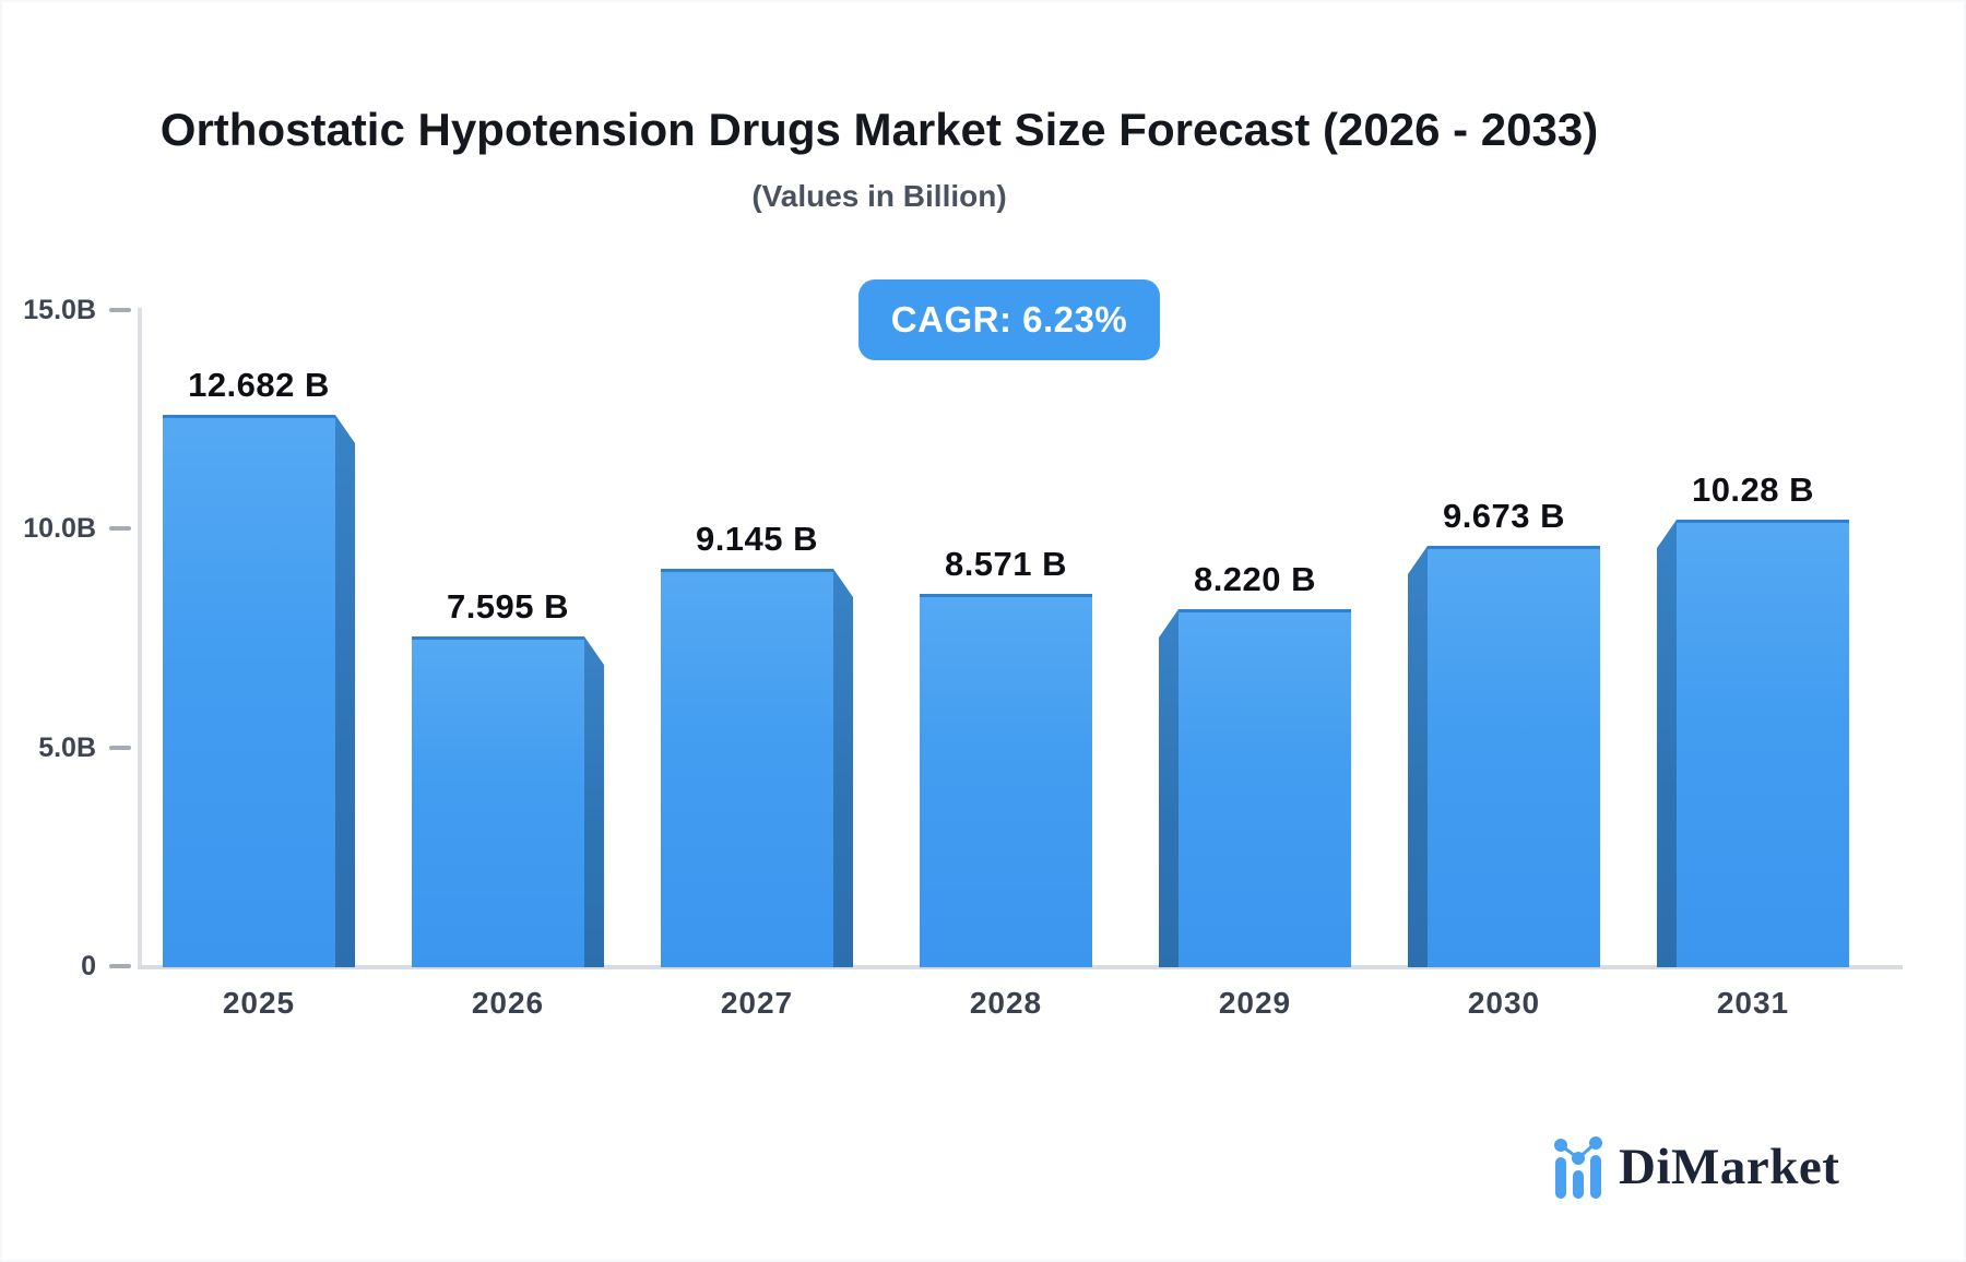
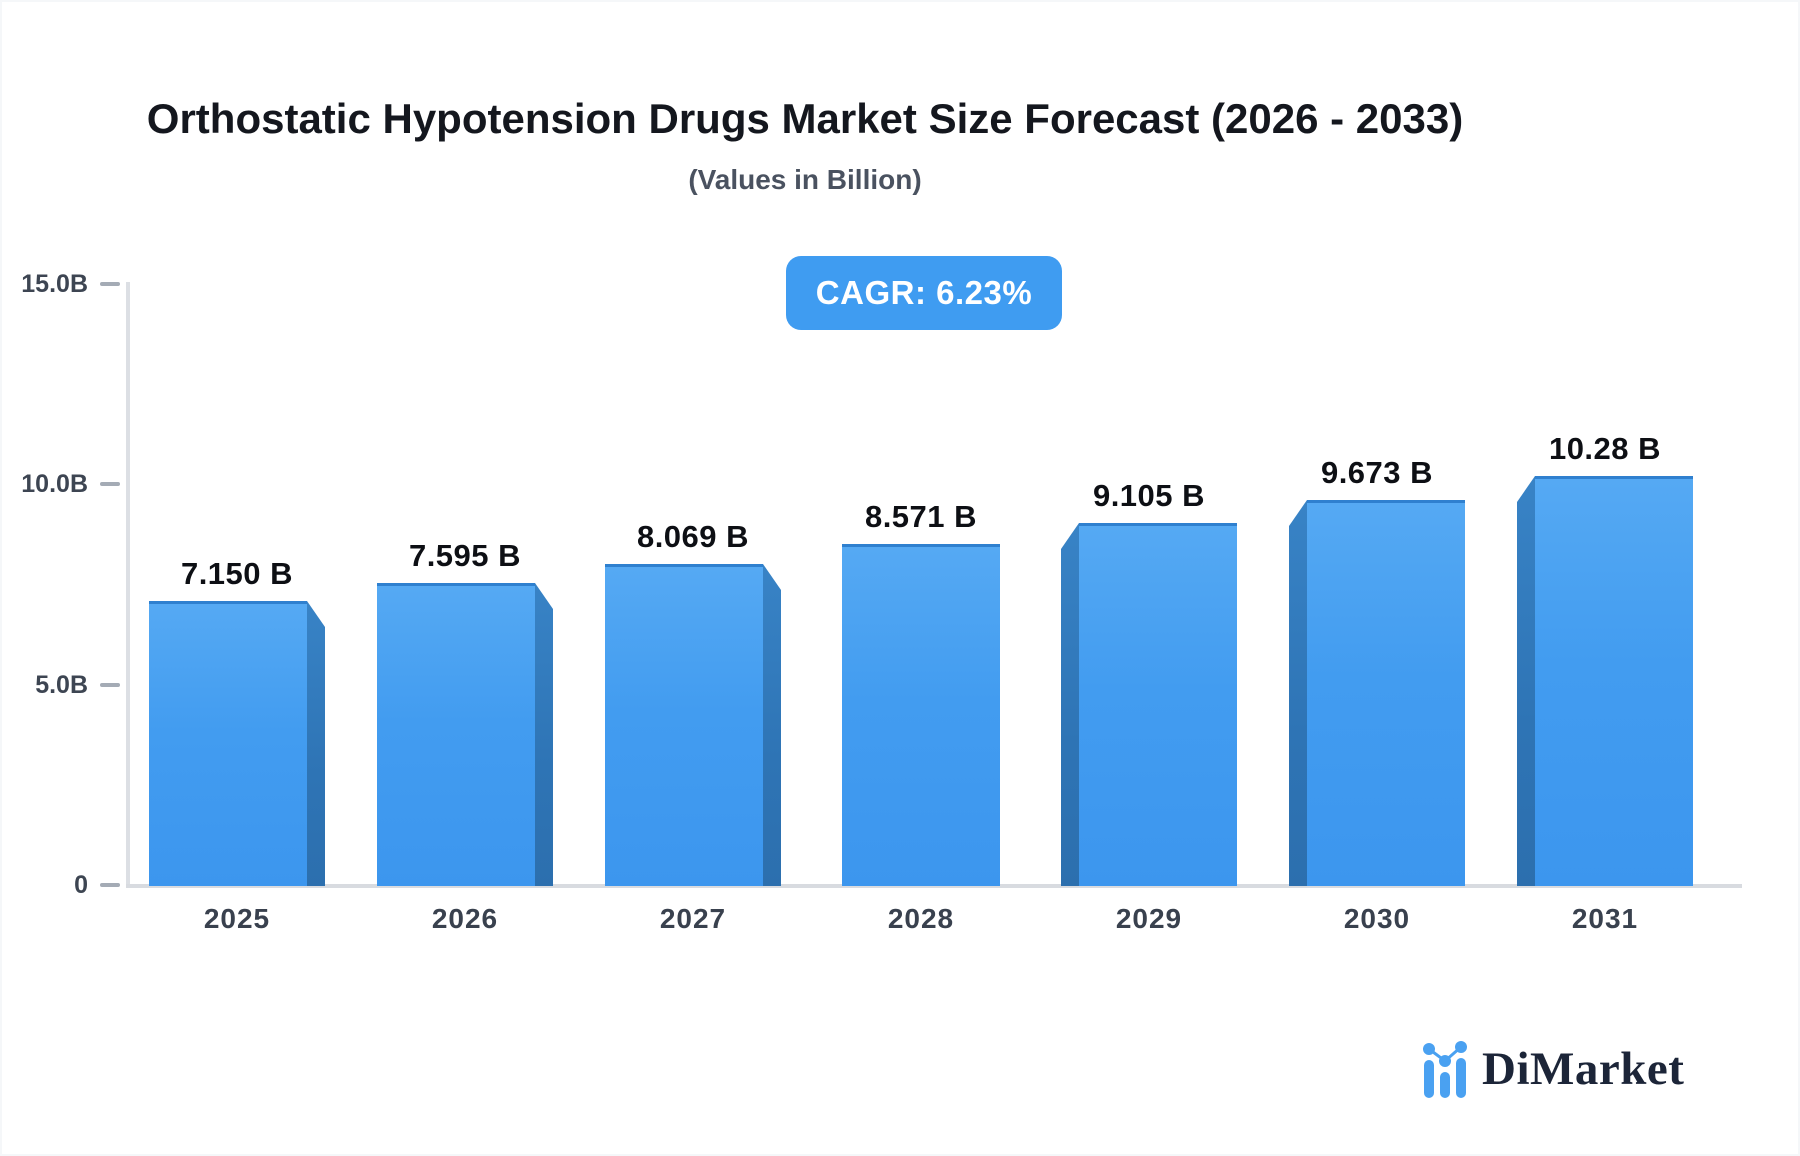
2025: 12.682 -> 7.150
2027: 9.145 -> 8.069
2029: 8.220 -> 9.105
